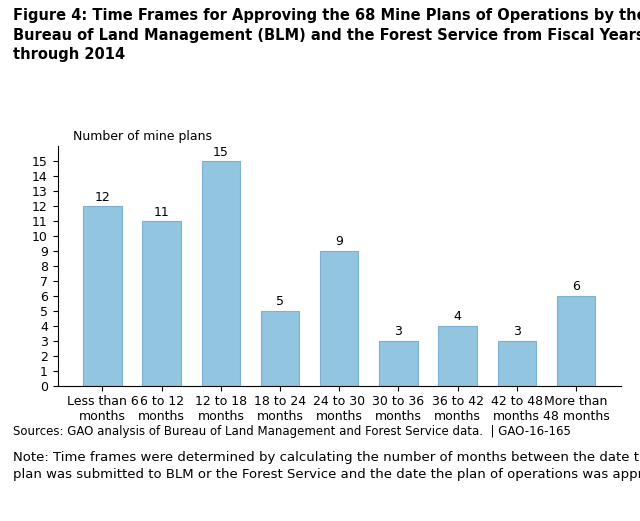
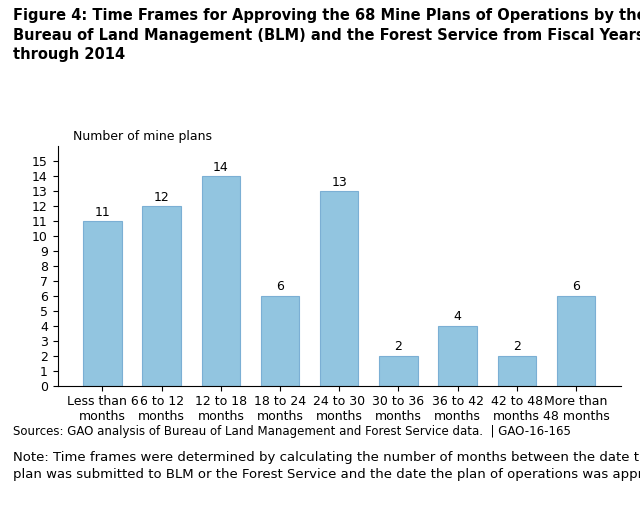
Less than 6 months: 12 -> 11
6 to 12 months: 11 -> 12
12 to 18 months: 15 -> 14
18 to 24 months: 5 -> 6
24 to 30 months: 9 -> 13
30 to 36 months: 3 -> 2
42 to 48 months: 3 -> 2
